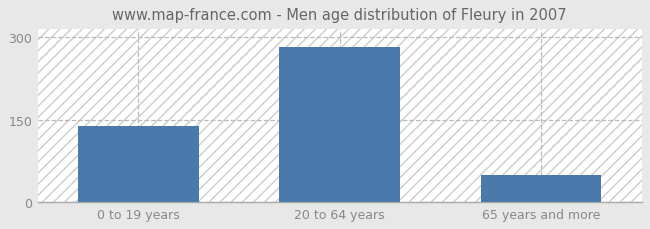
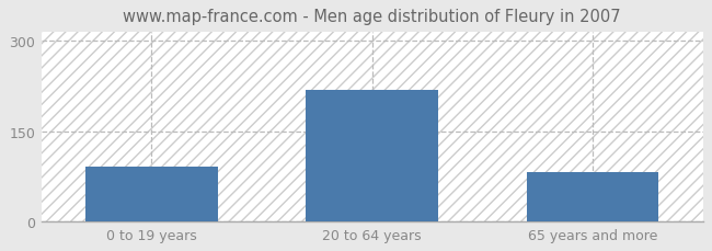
0 to 19 years: 138 -> 92
20 to 64 years: 283 -> 218
65 years and more: 50 -> 82
